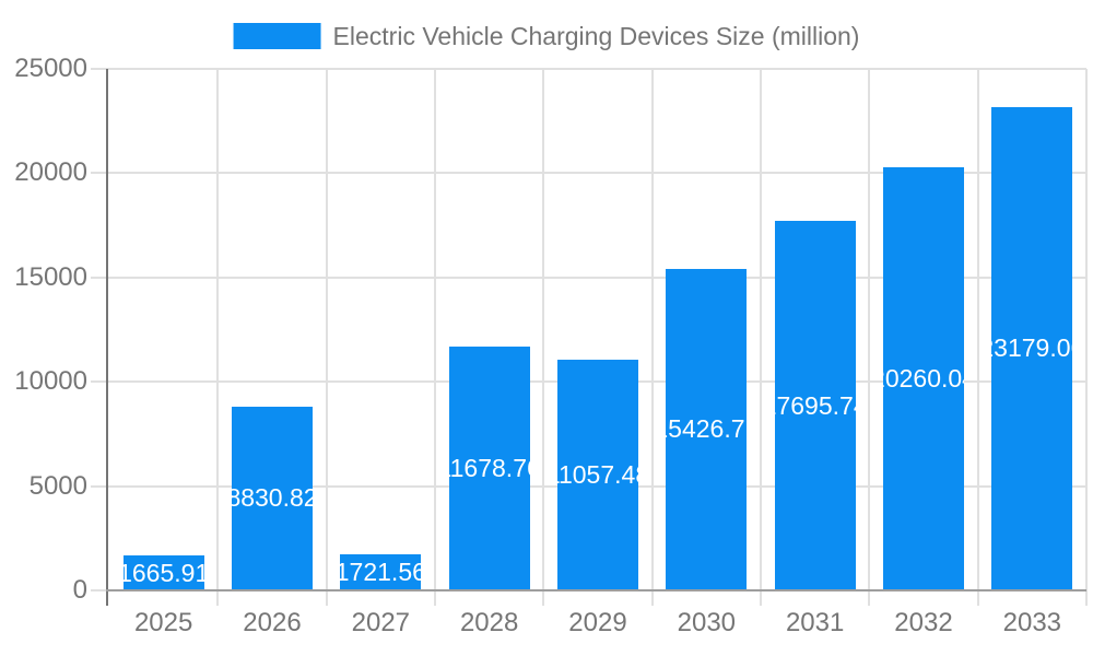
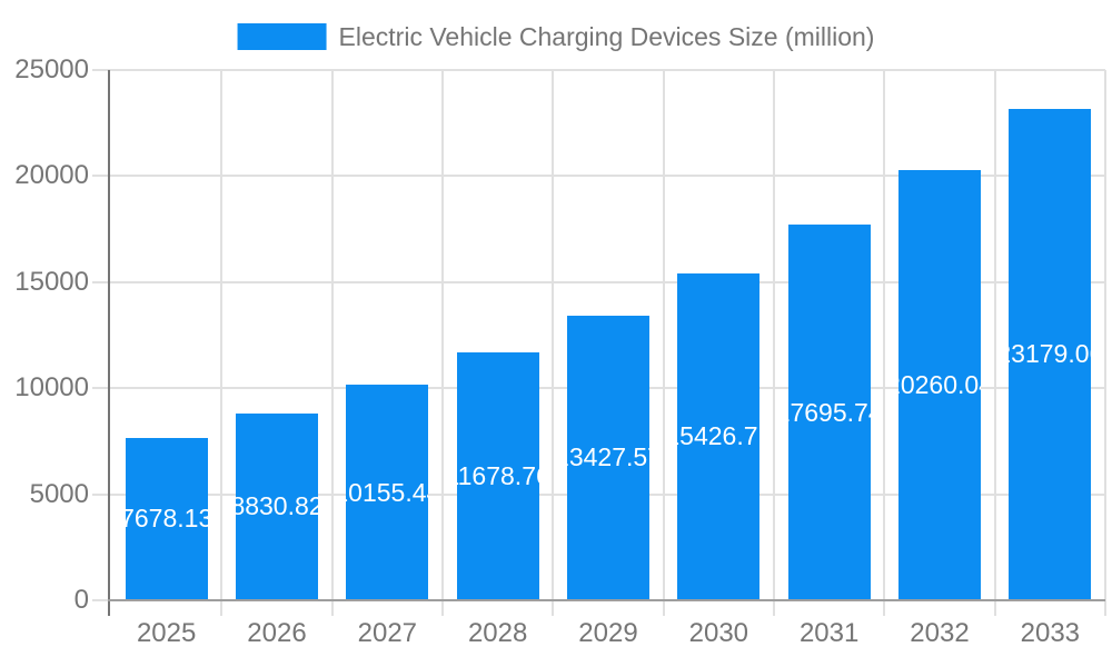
2025: 1665.91 -> 7678.13
2027: 1721.56 -> 10155.44
2029: 11057.48 -> 13427.57
